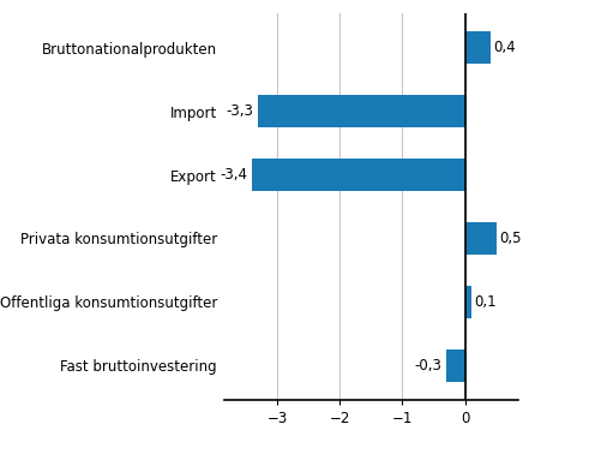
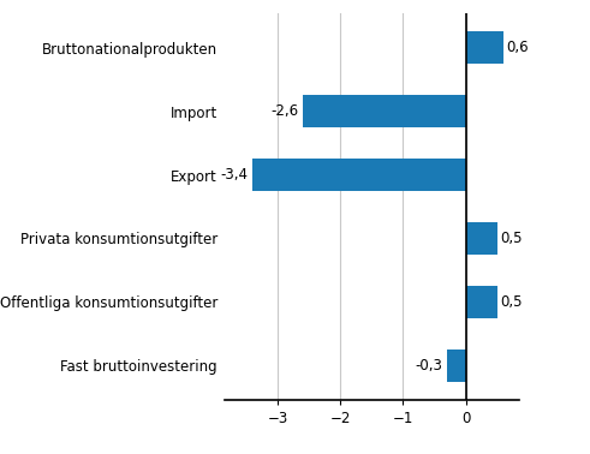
Bruttonationalprodukten: 0,4 -> 0,6
Import: -3,3 -> -2,6
Offentliga konsumtionsutgifter: 0,1 -> 0,5
